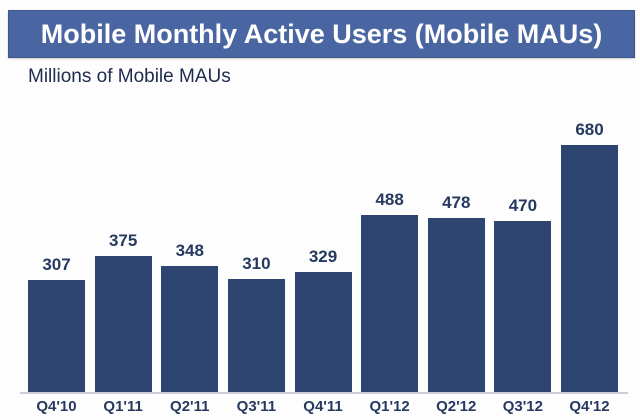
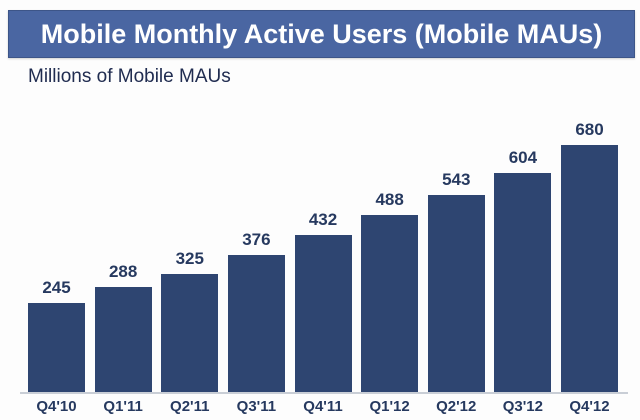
Q4'10: 307 -> 245
Q1'11: 375 -> 288
Q2'11: 348 -> 325
Q3'11: 310 -> 376
Q4'11: 329 -> 432
Q2'12: 478 -> 543
Q3'12: 470 -> 604
